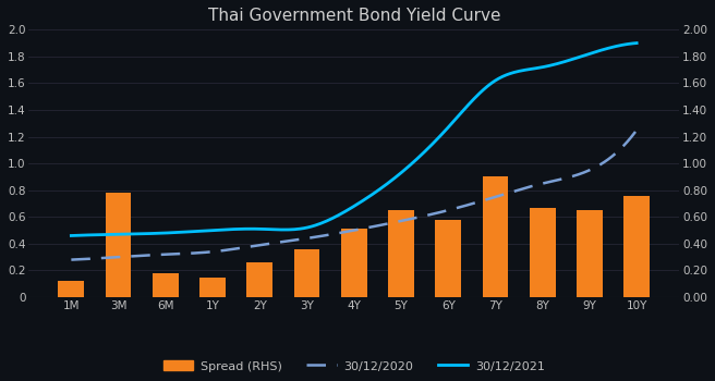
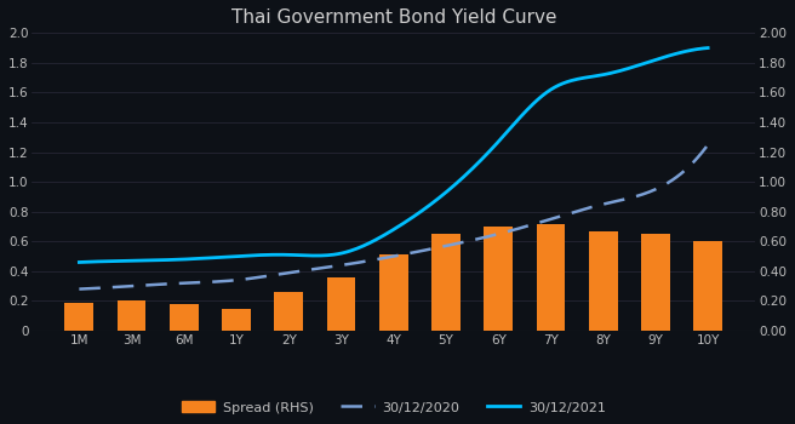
Spread (RHS)/1M: 0.12 -> 0.19
Spread (RHS)/3M: 0.78 -> 0.20
Spread (RHS)/6Y: 0.58 -> 0.70
Spread (RHS)/7Y: 0.90 -> 0.72
Spread (RHS)/10Y: 0.76 -> 0.60
